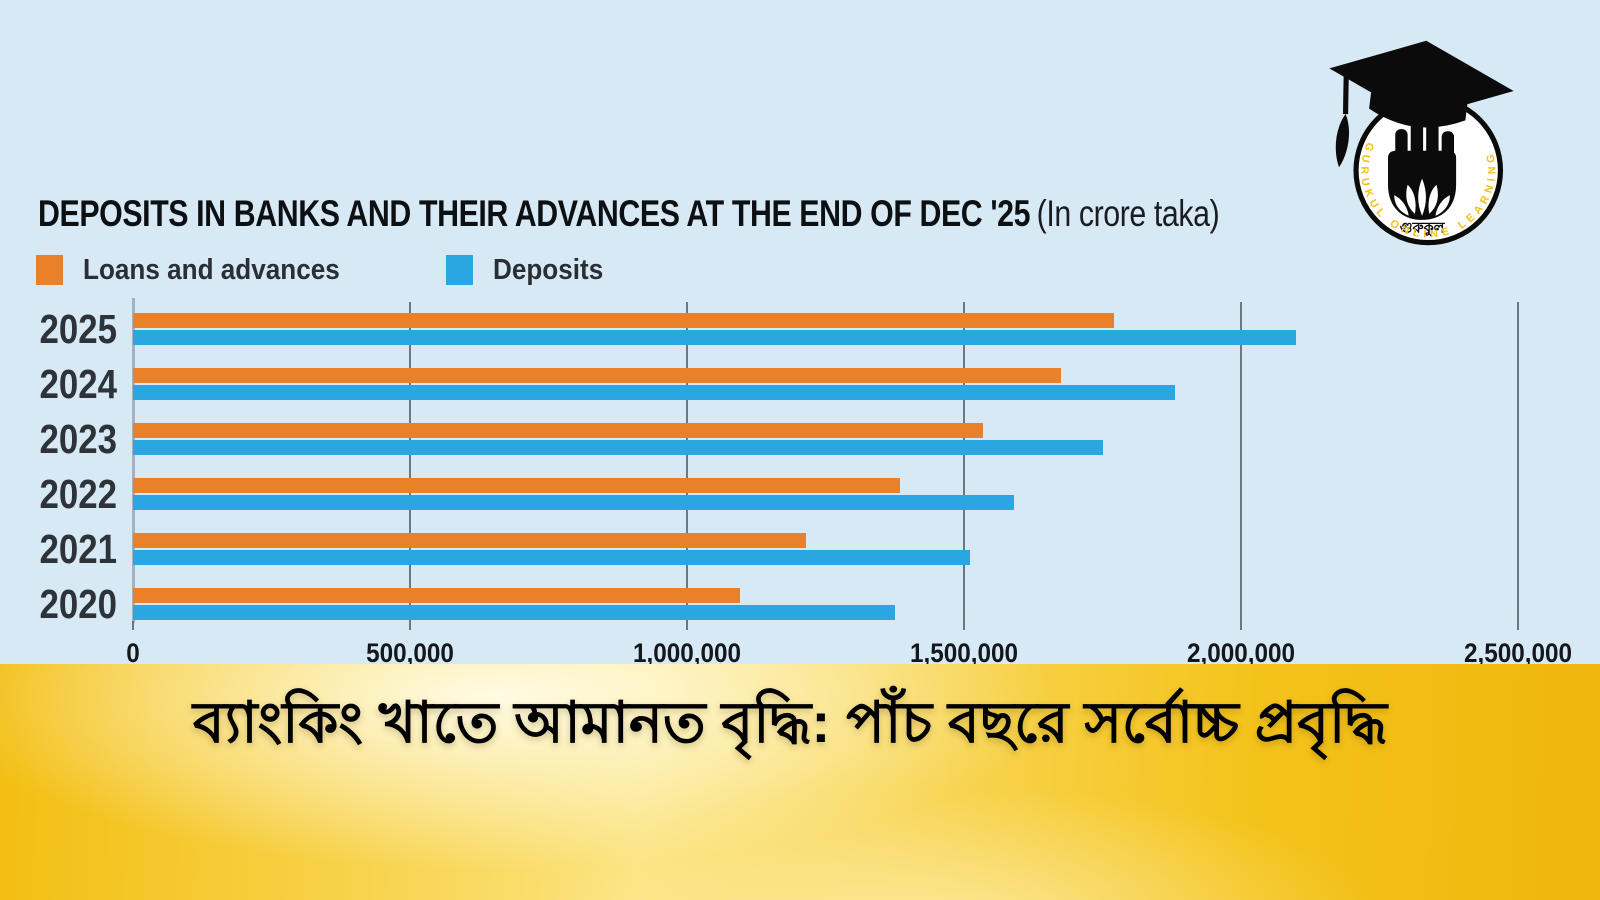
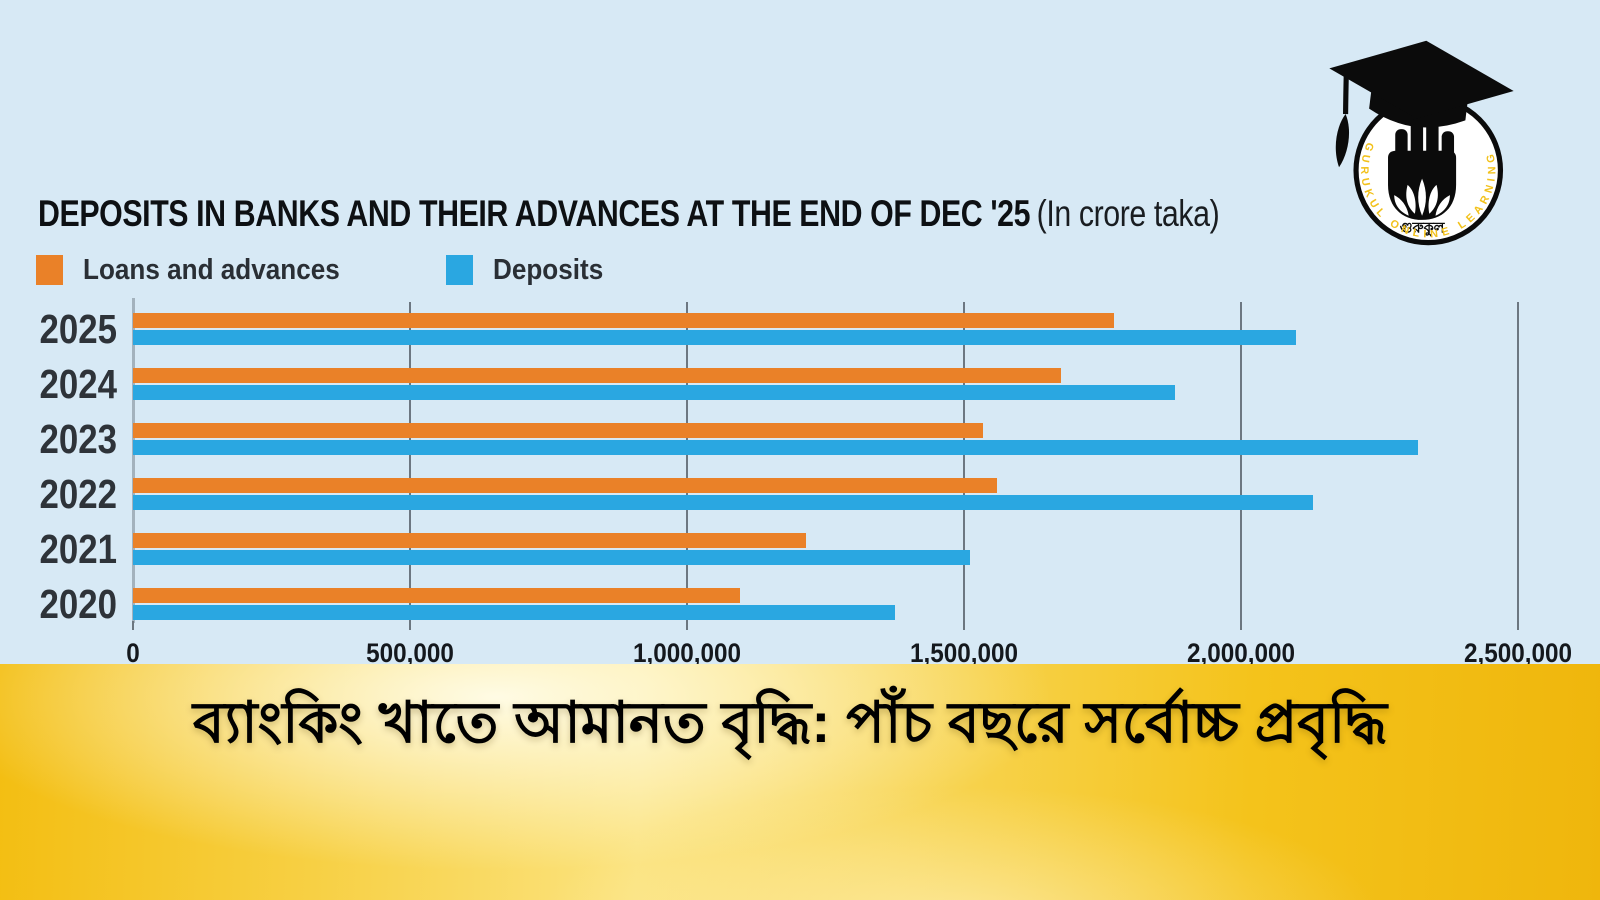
Deposits/2023: 1750000 -> 2320000
Loans and advances/2022: 1380000 -> 1560000
Deposits/2022: 1590000 -> 2130000
